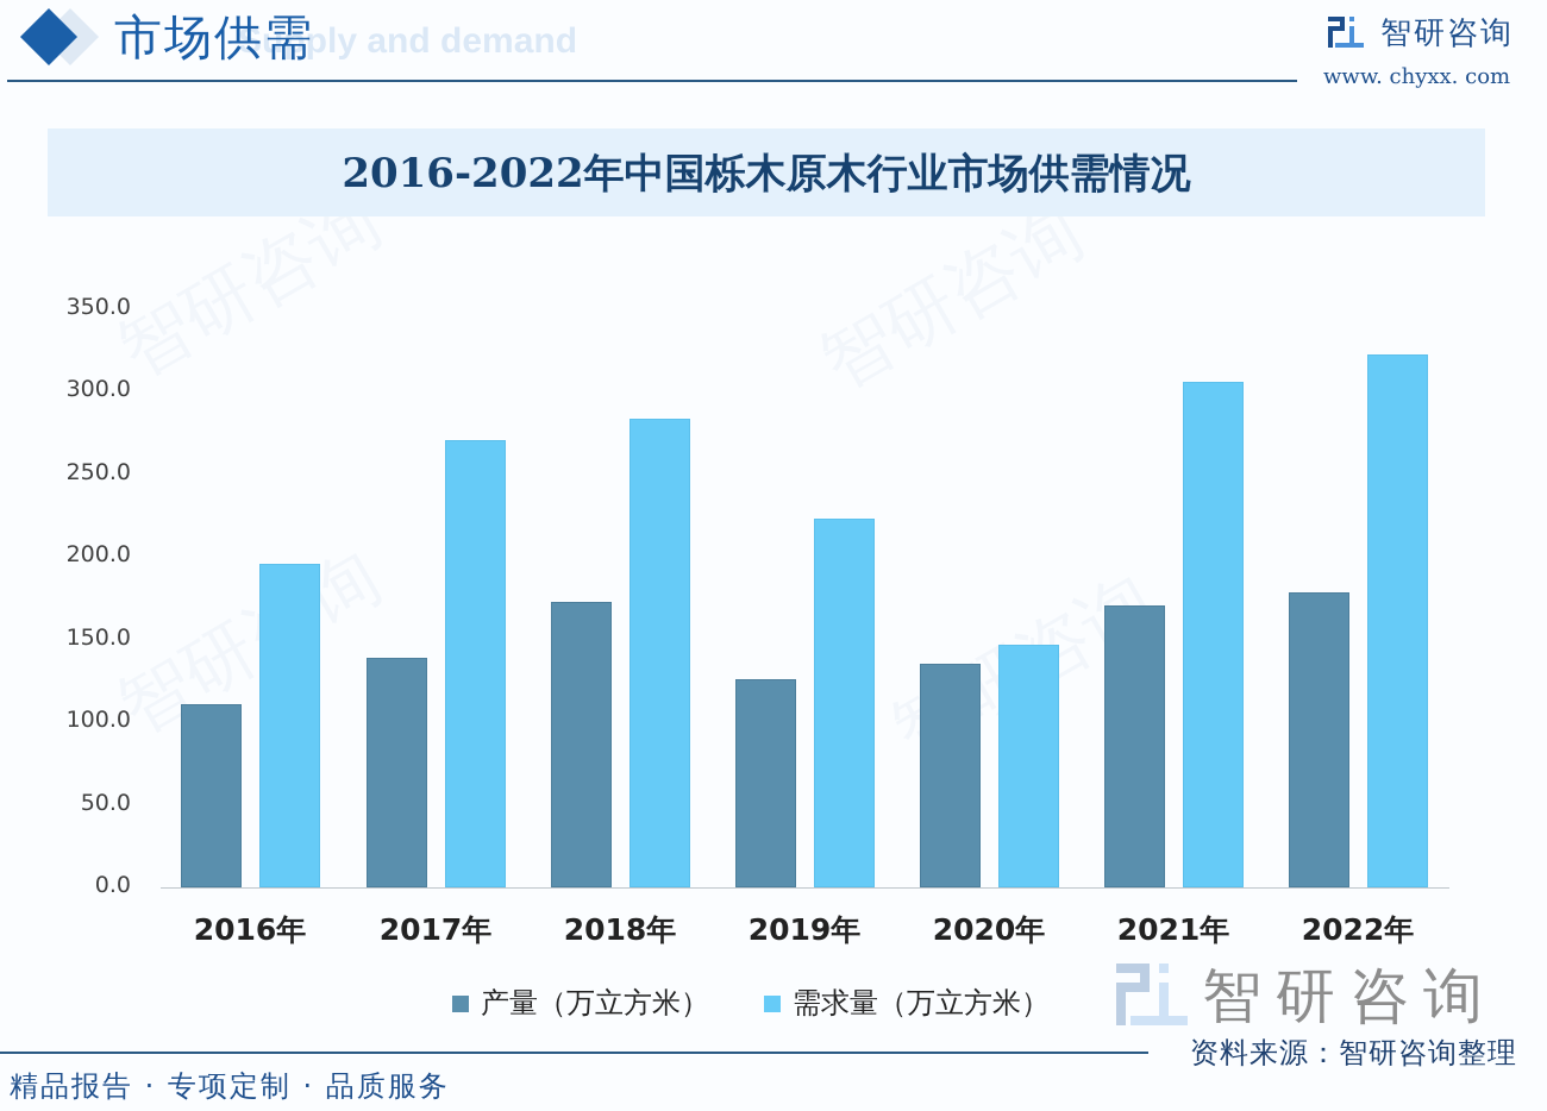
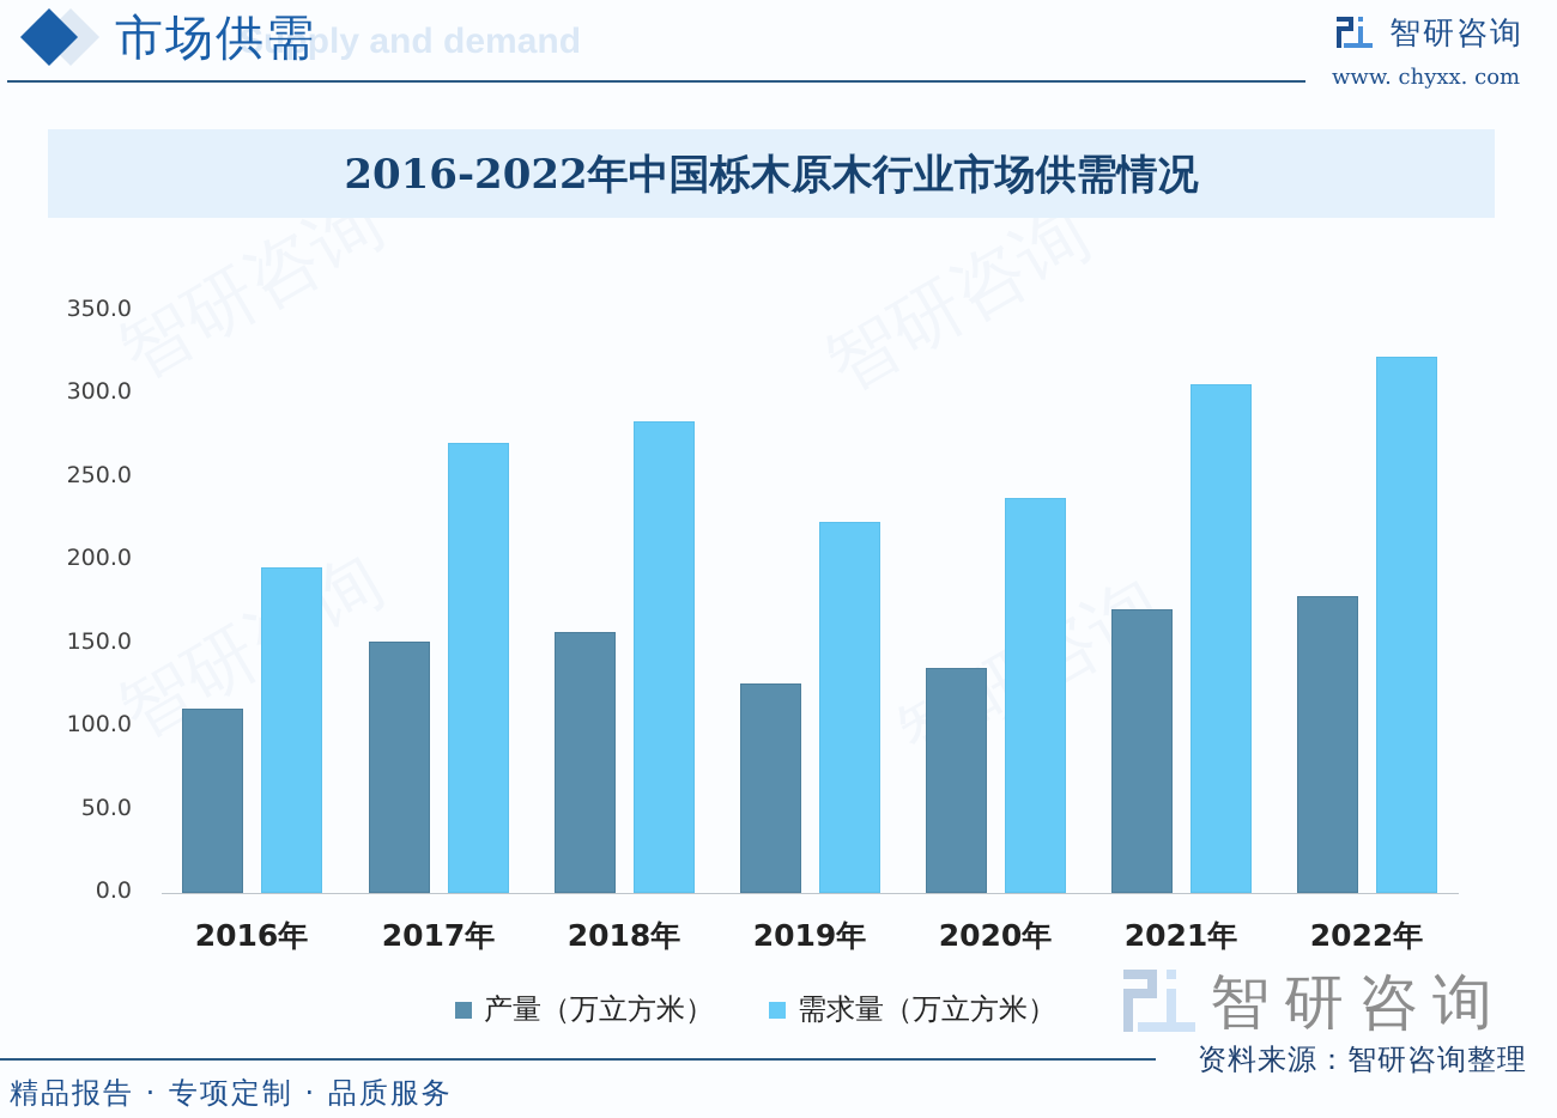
产量（万立方米）/2017年: 139 -> 151
产量（万立方米）/2018年: 173 -> 157
需求量（万立方米）/2020年: 147 -> 238
